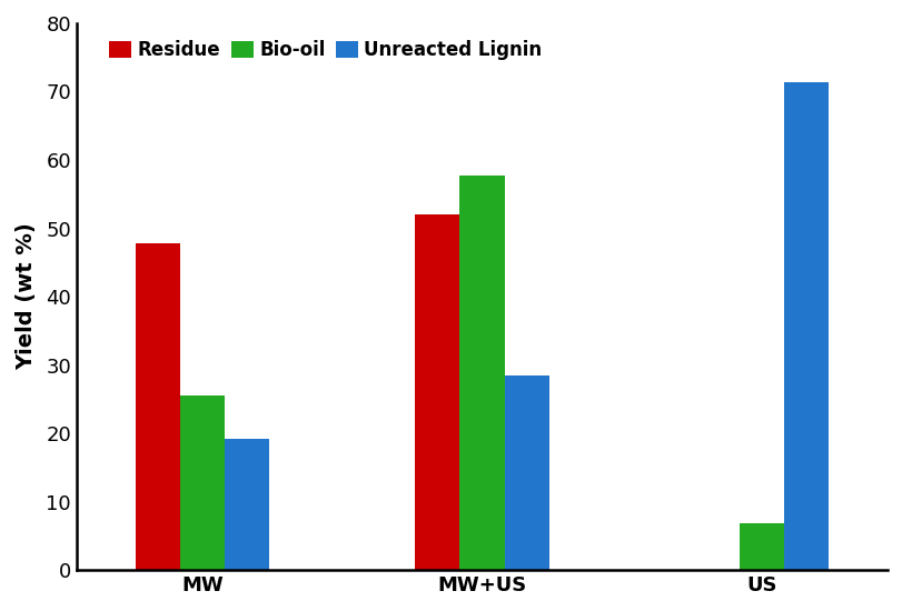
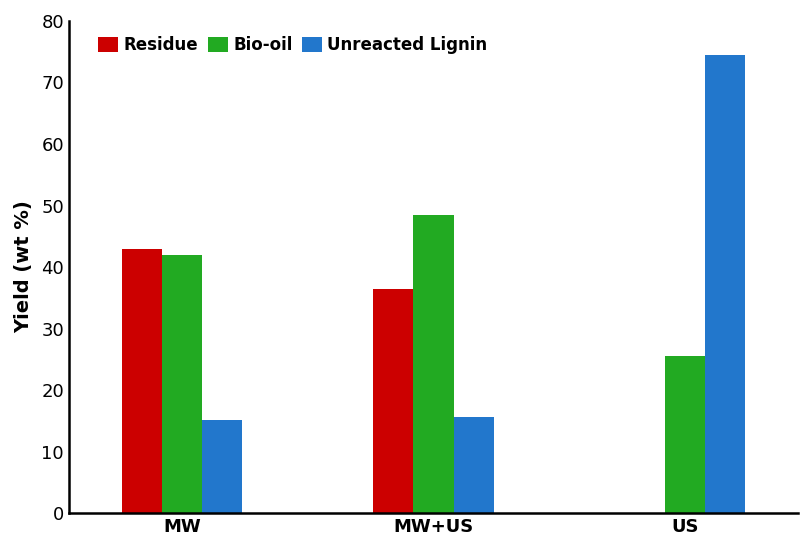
Residue/MW: 47.8 -> 43.0
Bio-oil/MW: 25.6 -> 42.0
Unreacted Lignin/MW: 19.2 -> 15.2
Residue/MW+US: 52.0 -> 36.5
Bio-oil/MW+US: 57.8 -> 48.5
Unreacted Lignin/MW+US: 28.4 -> 15.7
Bio-oil/US: 6.8 -> 25.5
Unreacted Lignin/US: 71.4 -> 74.5
